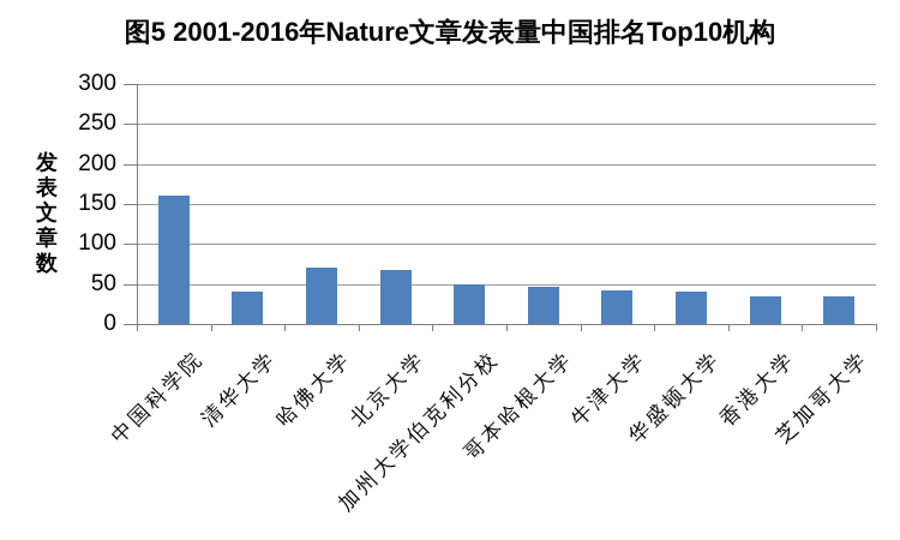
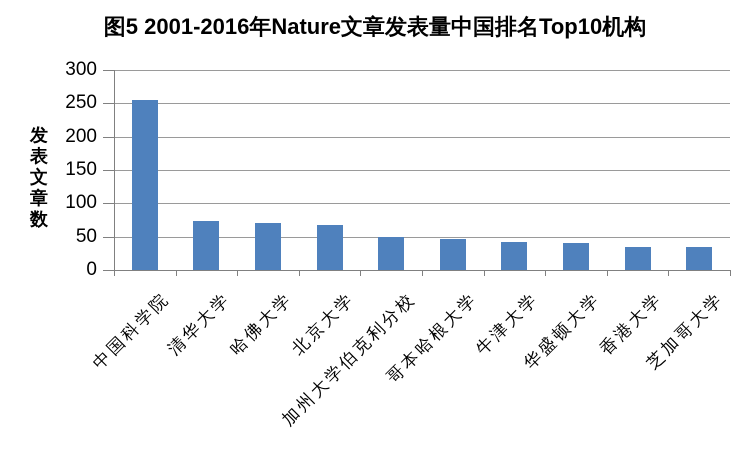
中国科学院: 160 -> 260
清华大学: 40 -> 70
